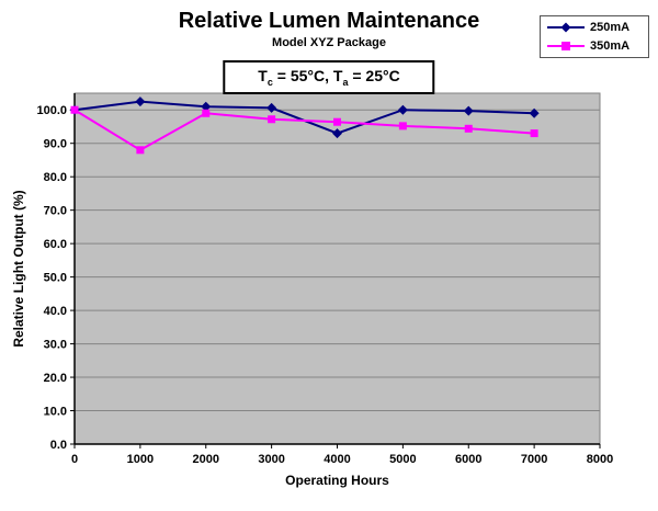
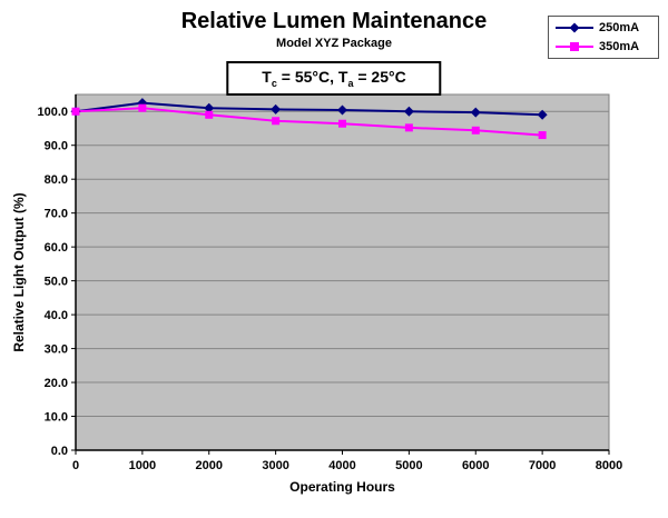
350mA/1000: 88 -> 101
250mA/4000: 93 -> 100
